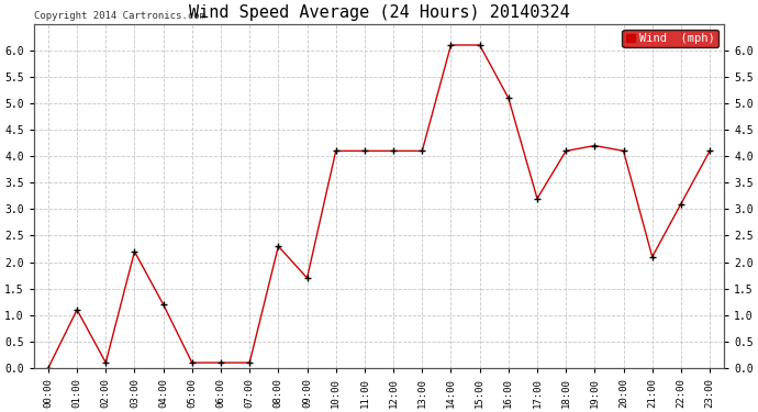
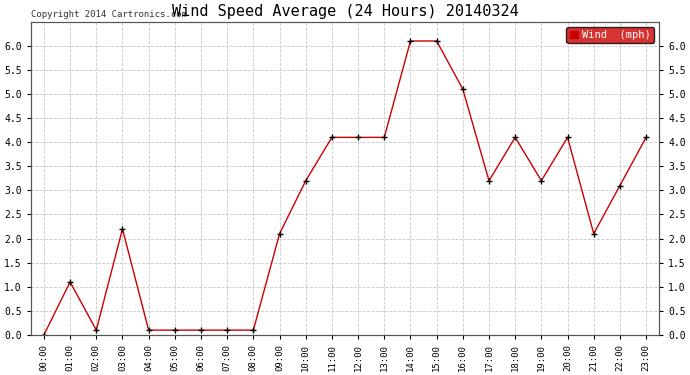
04:00: 1.2 -> 0.1
08:00: 2.3 -> 0.1
09:00: 1.7 -> 2.1
10:00: 4.1 -> 3.2
19:00: 4.2 -> 3.2
